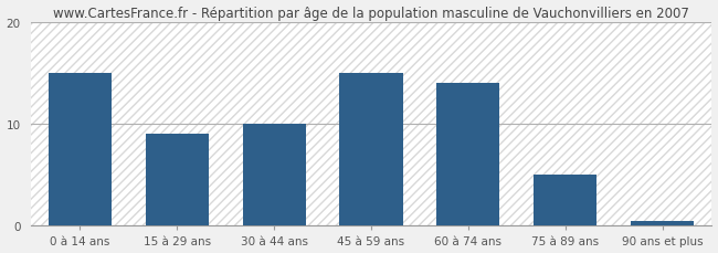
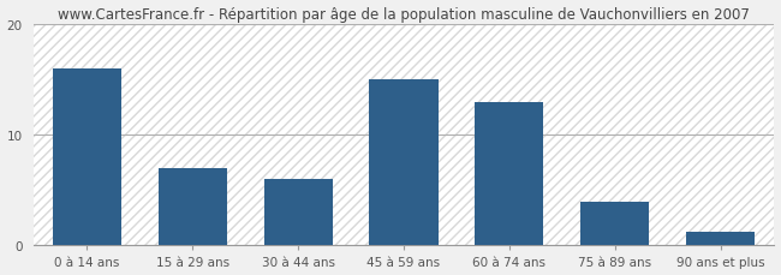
0 à 14 ans: 15.0 -> 16.0
15 à 29 ans: 9.0 -> 7.0
30 à 44 ans: 10.0 -> 6.0
60 à 74 ans: 14.0 -> 13.0
75 à 89 ans: 5.0 -> 4.0
90 ans et plus: 0.5 -> 1.2
